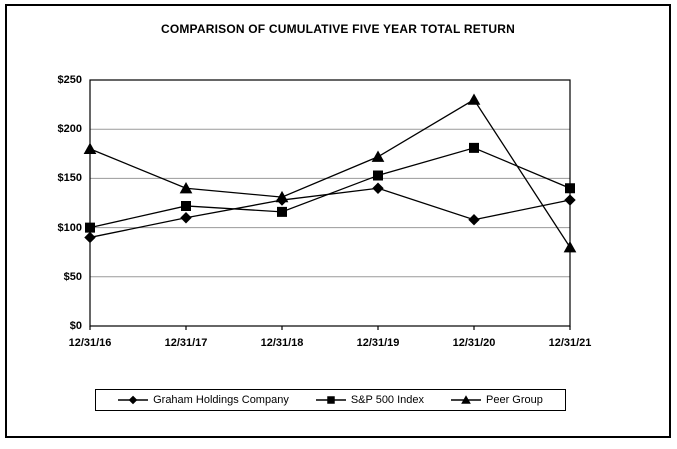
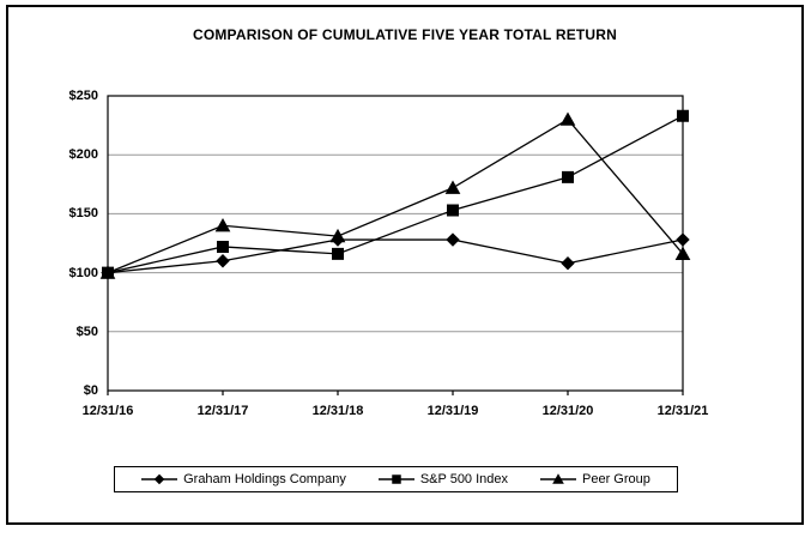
Graham Holdings Company/12/31/16: $90 -> $100
Peer Group/12/31/16: $180 -> $100
Graham Holdings Company/12/31/19: $140 -> $130
S&P 500 Index/12/31/21: $140 -> $230
Peer Group/12/31/21: $80 -> $120
